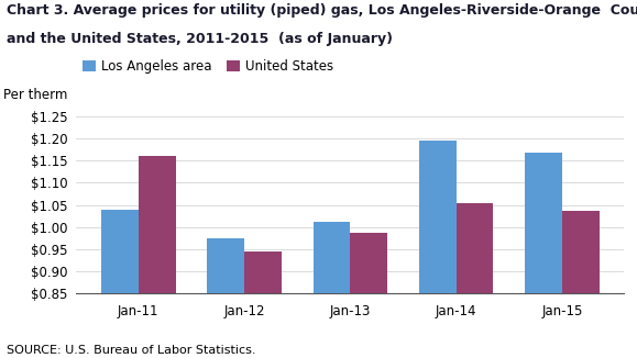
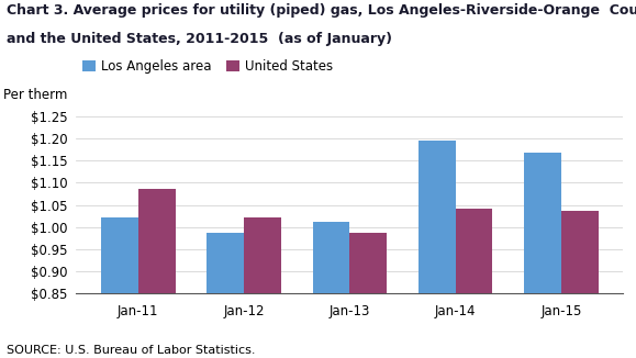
Los Angeles area/Jan-11: $1.040 -> $1.021
United States/Jan-11: $1.160 -> $1.085
Los Angeles area/Jan-12: $0.975 -> $0.988
United States/Jan-12: $0.945 -> $1.021
United States/Jan-14: $1.055 -> $1.042
